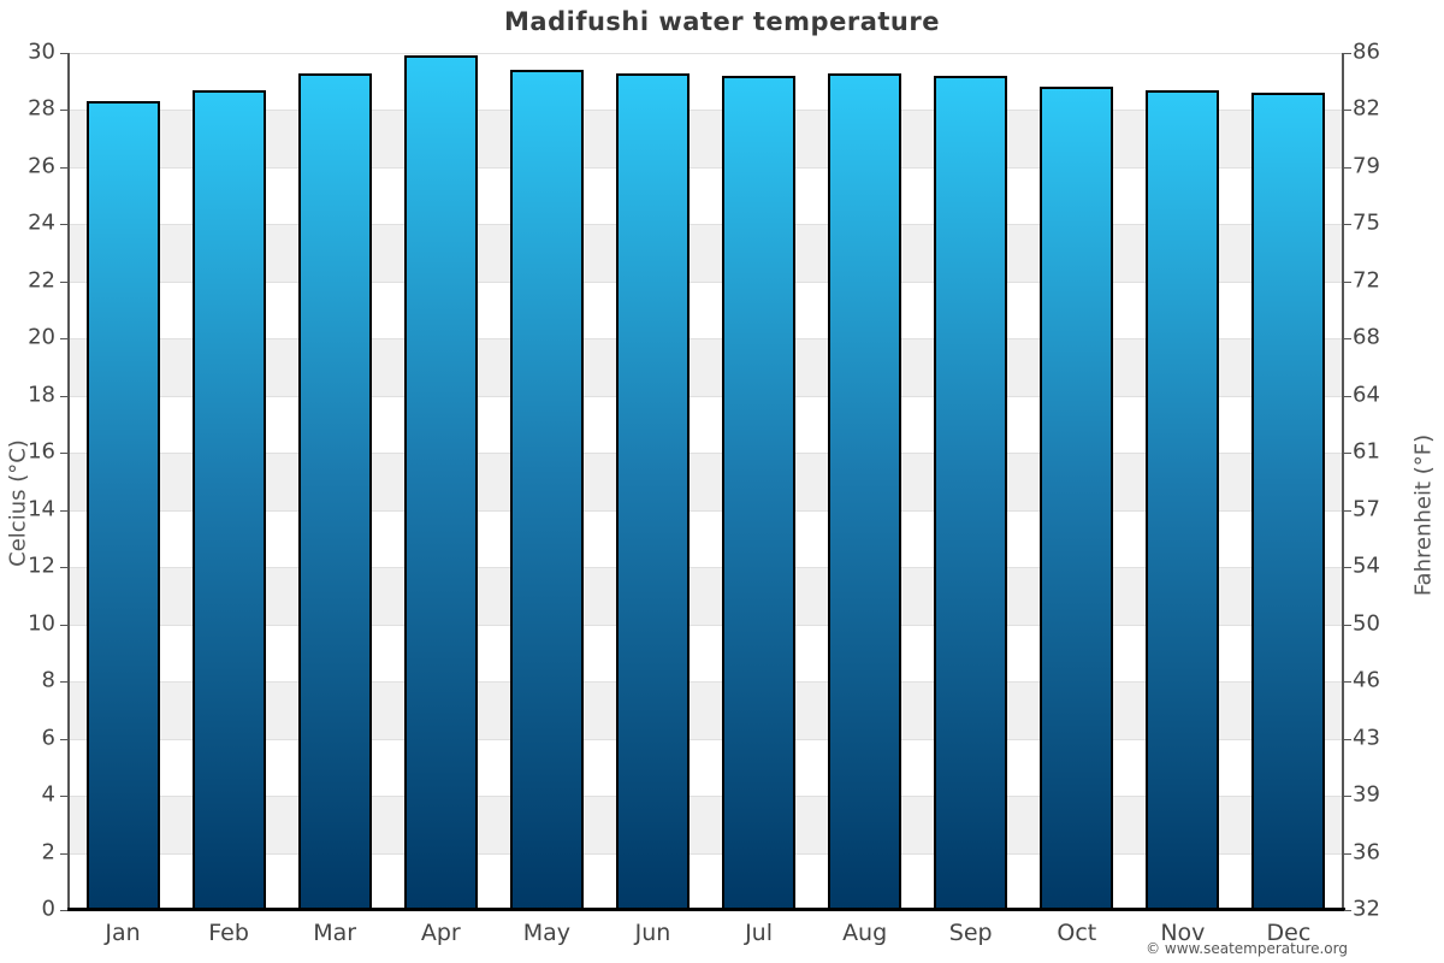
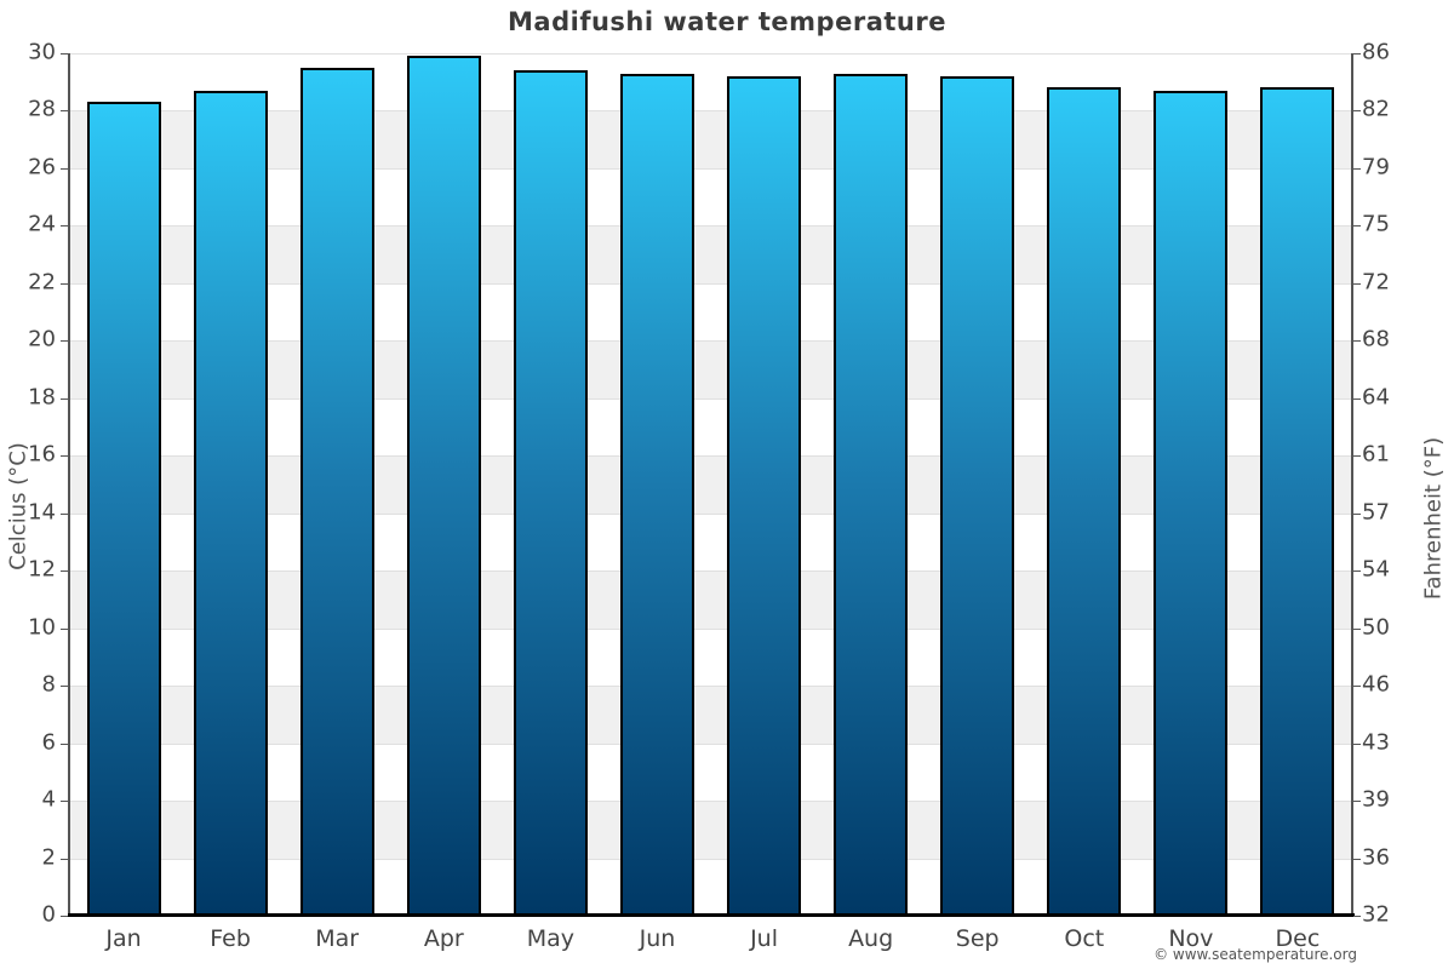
Mar: 29.3 -> 29.5
Dec: 28.6 -> 28.8
